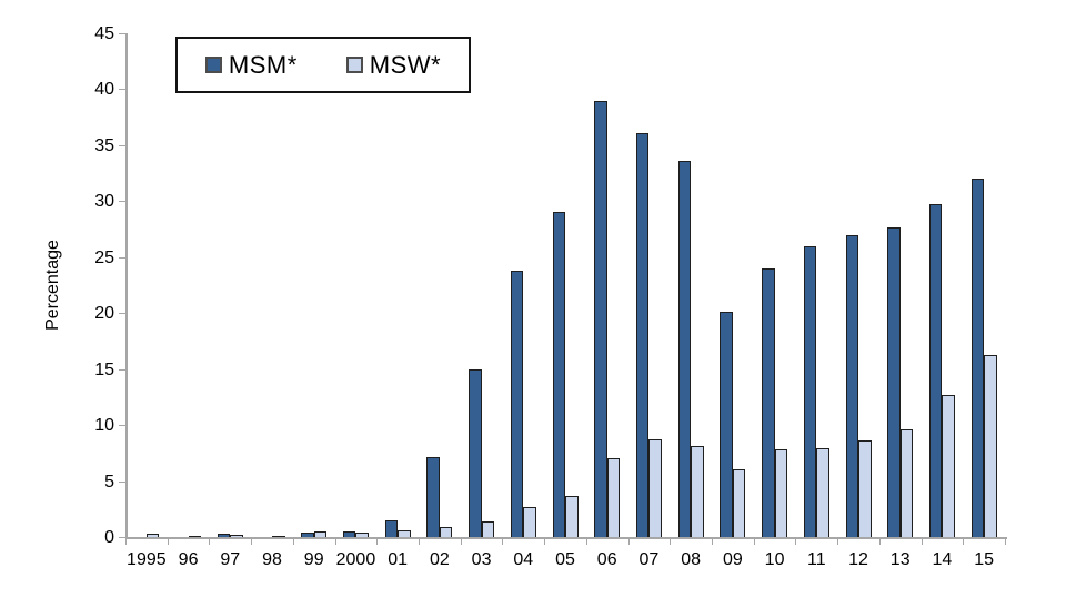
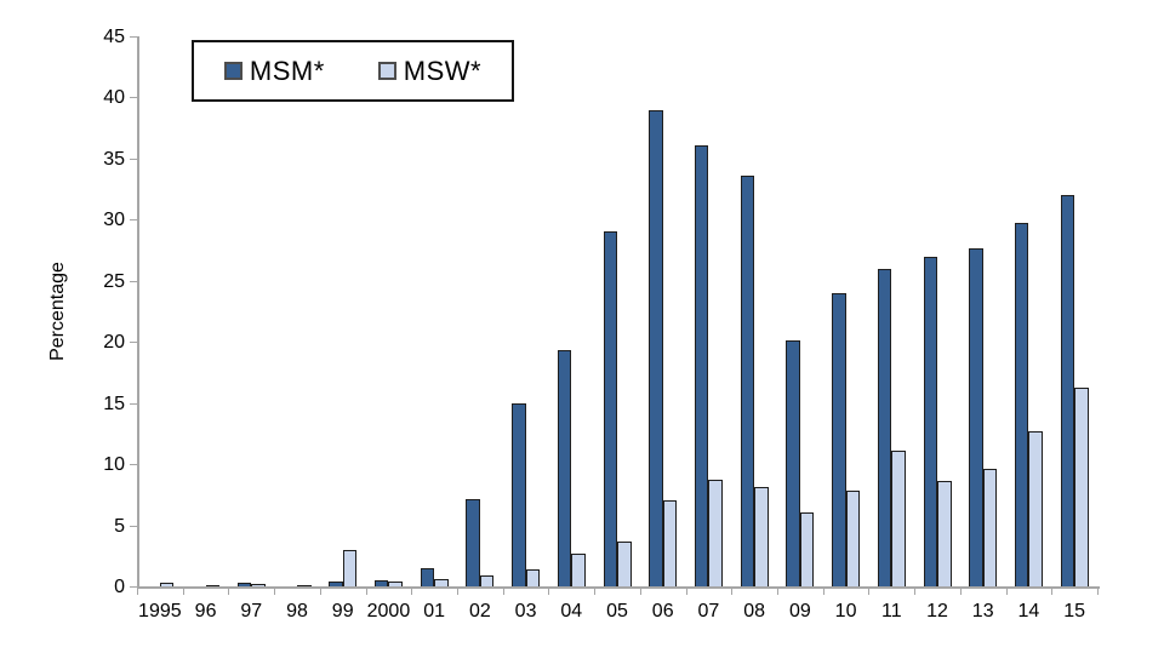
MSW*/99: 0.5 -> 3.0
MSM*/04: 23.8 -> 19.3
MSW*/11: 7.9 -> 11.1
